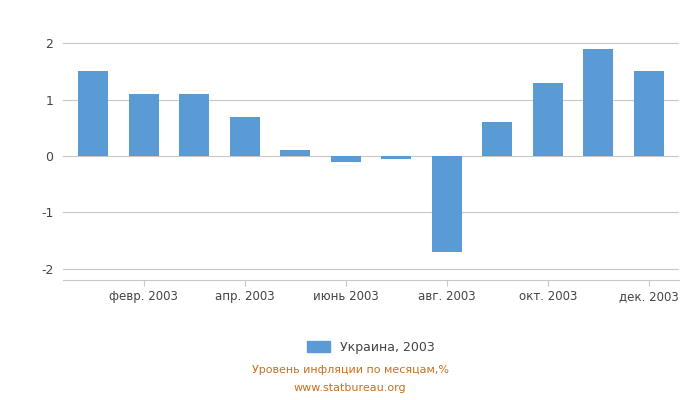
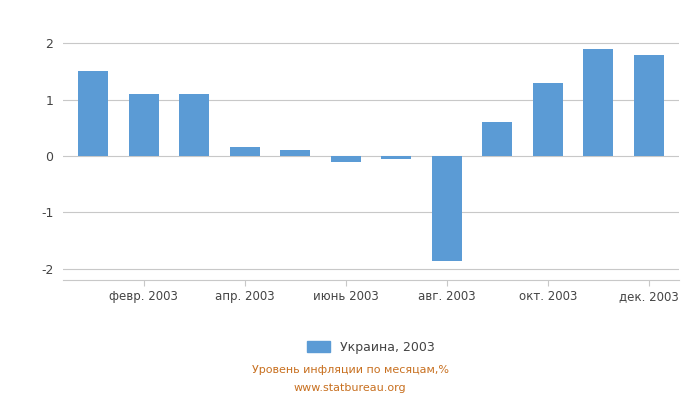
апр. 2003: 0.70 -> 0.16
авг. 2003: -1.70 -> -1.86
дек. 2003: 1.50 -> 1.80
